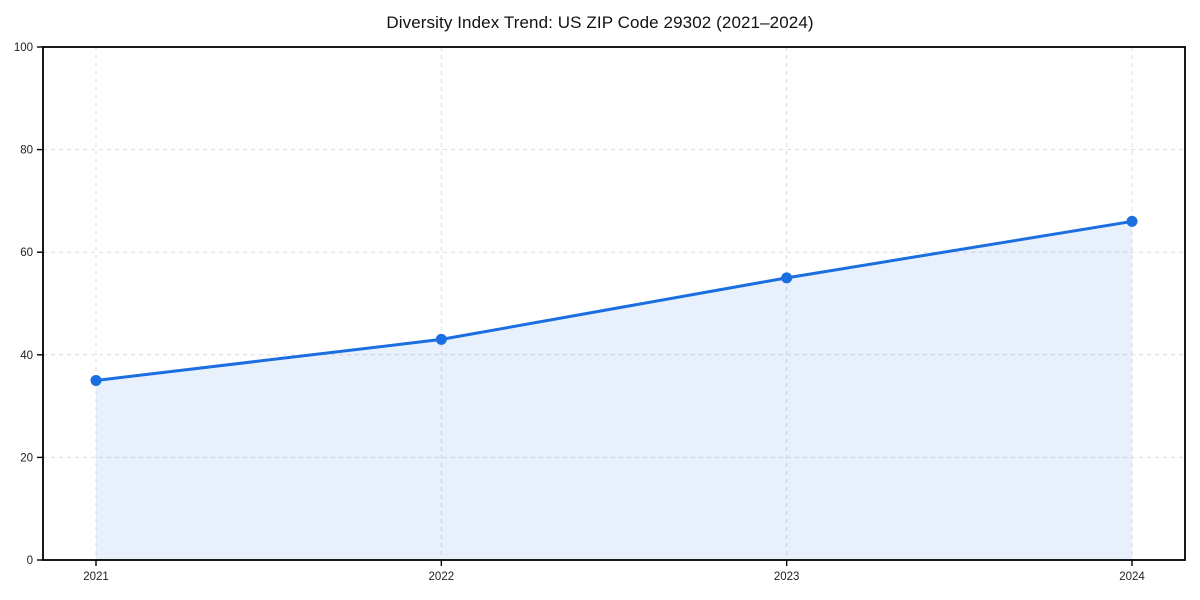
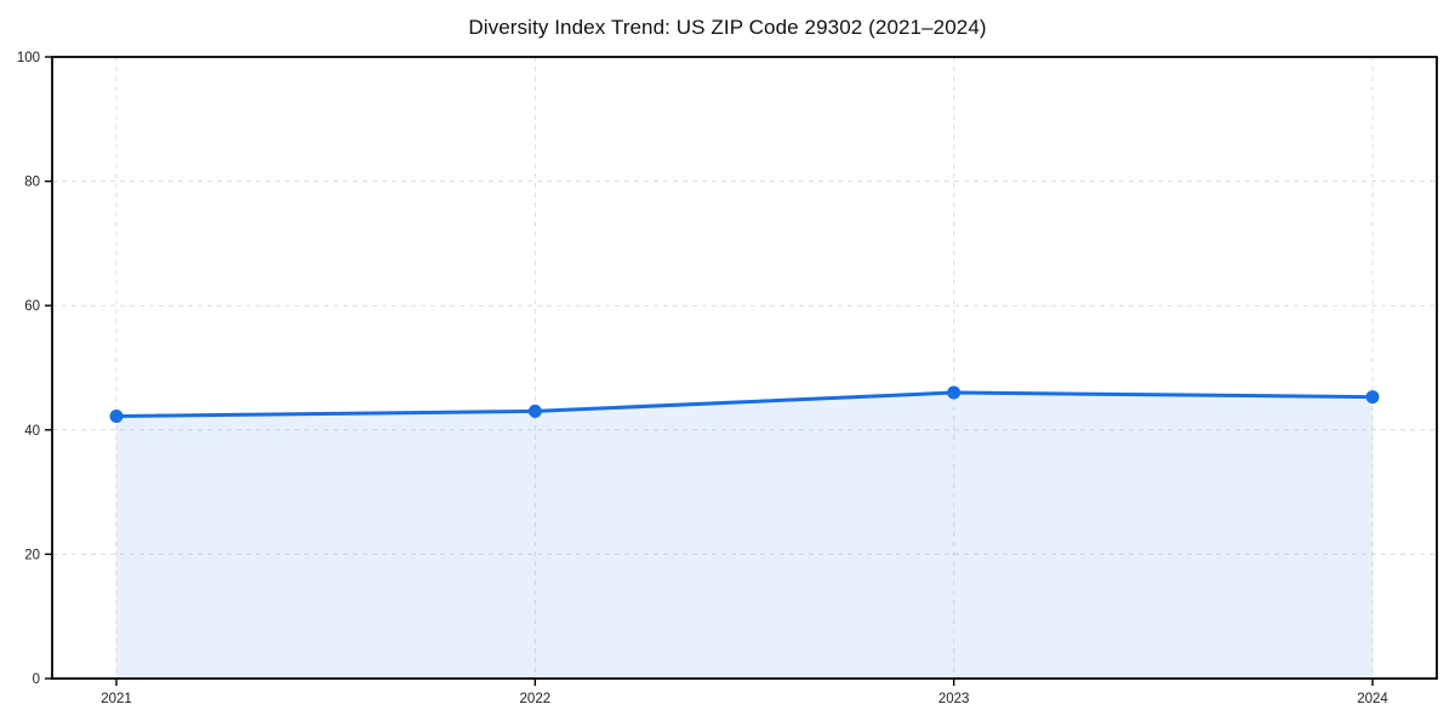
2021: 35 -> 42
2023: 55 -> 46
2024: 66 -> 45
